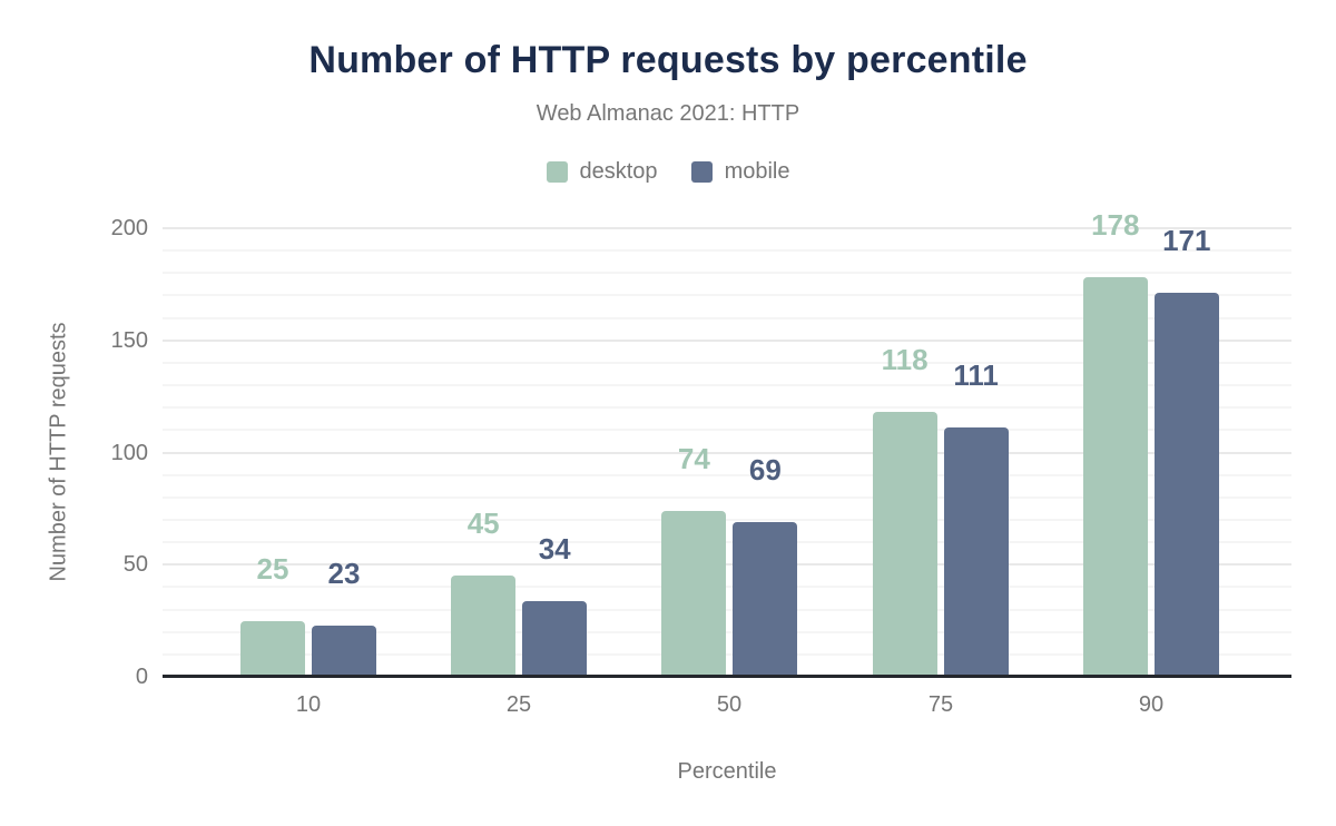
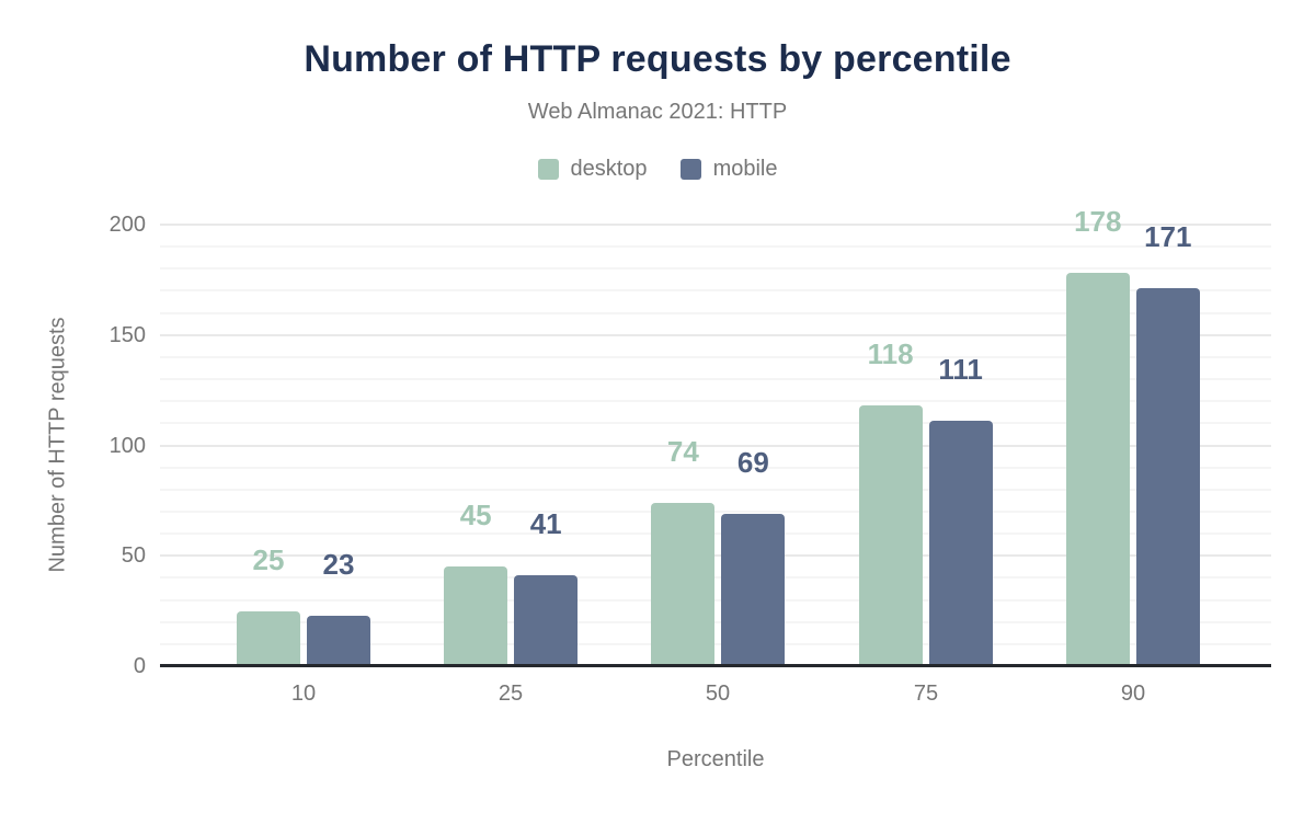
mobile/25: 34 -> 41
